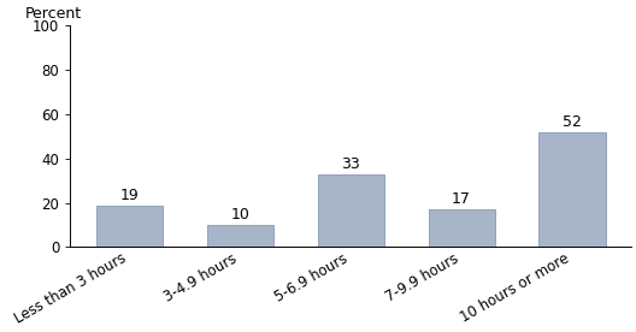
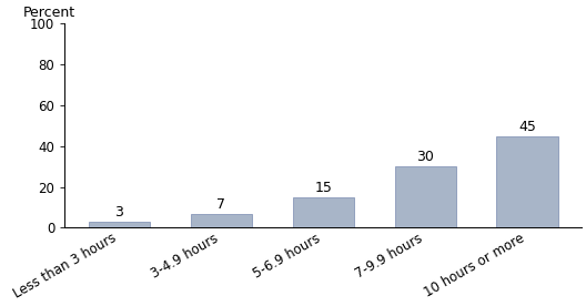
Less than 3 hours: 19 -> 3
3-4.9 hours: 10 -> 7
5-6.9 hours: 33 -> 15
7-9.9 hours: 17 -> 30
10 hours or more: 52 -> 45
